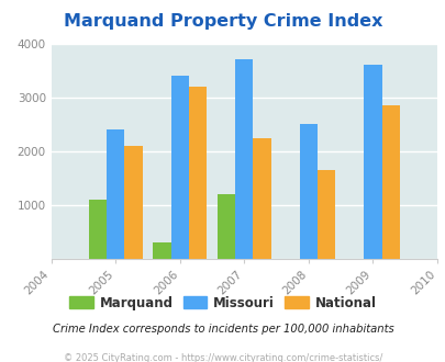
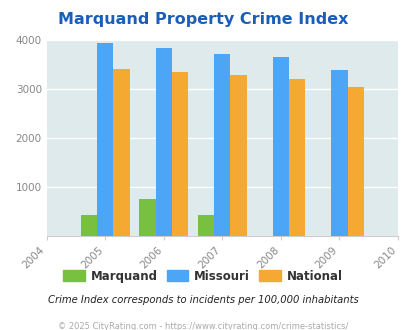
Marquand/2005: 1100 -> 420
Missouri/2005: 2400 -> 3930
National/2005: 2100 -> 3410
Marquand/2006: 300 -> 750
Missouri/2006: 3400 -> 3820
National/2006: 3200 -> 3340
Marquand/2007: 1200 -> 420
National/2007: 2250 -> 3280
Missouri/2008: 2500 -> 3640
National/2008: 1650 -> 3200
Missouri/2009: 3600 -> 3380
National/2009: 2850 -> 3040
